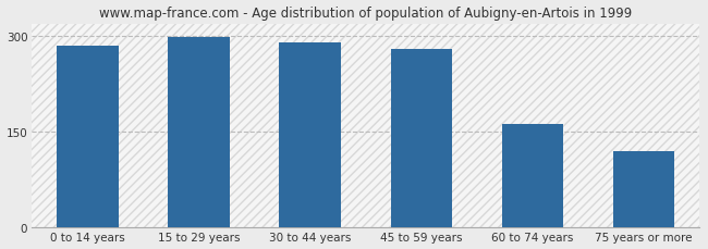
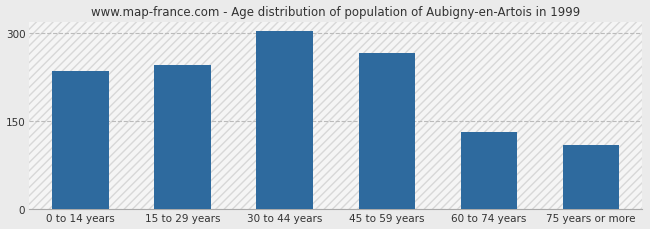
0 to 14 years: 285 -> 236
15 to 29 years: 298 -> 246
30 to 44 years: 291 -> 304
45 to 59 years: 280 -> 266
60 to 74 years: 163 -> 132
75 years or more: 120 -> 110
